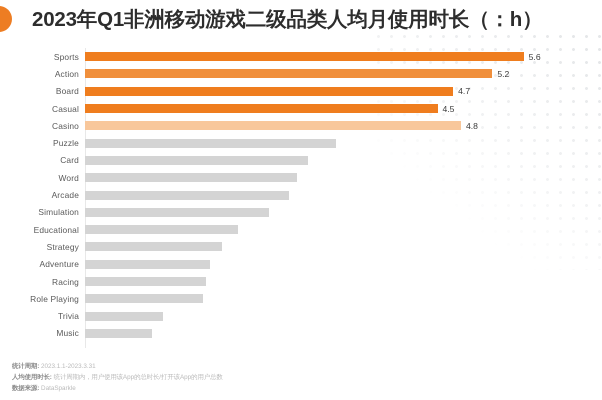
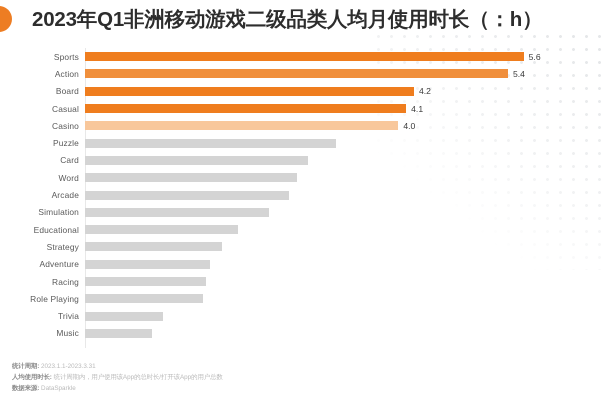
Action: 5.2 -> 5.4
Board: 4.7 -> 4.2
Casual: 4.5 -> 4.1
Casino: 4.8 -> 4.0
